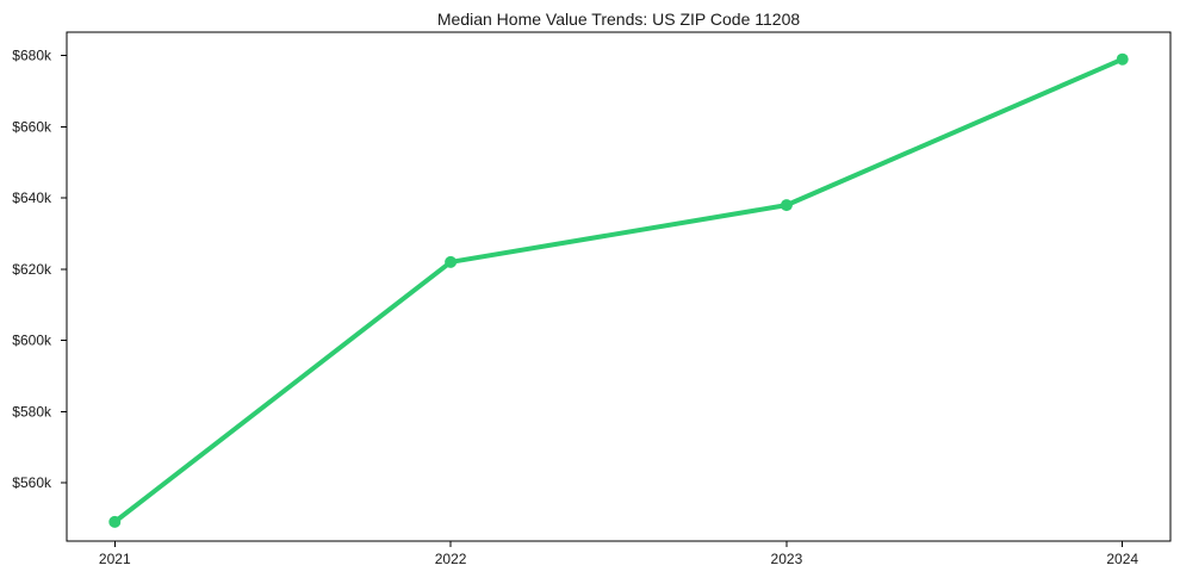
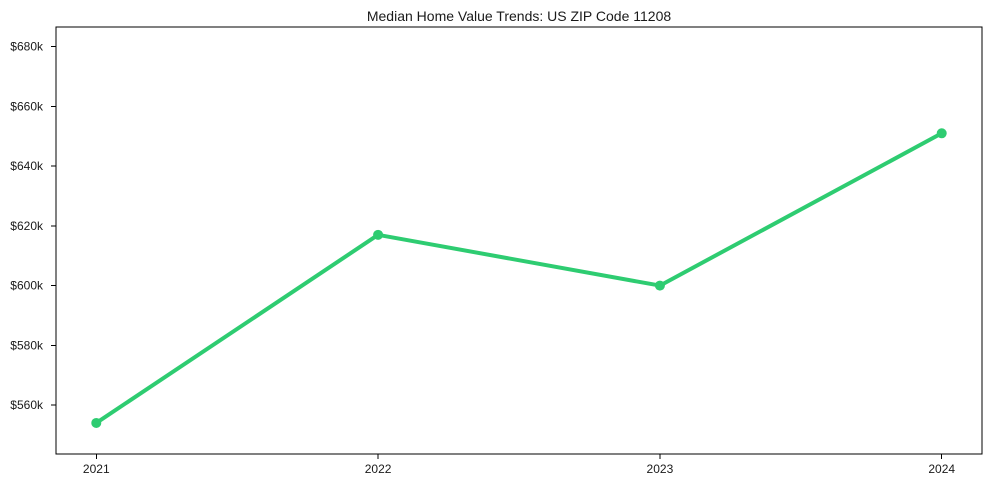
2021: $549k -> $554k
2022: $622k -> $617k
2023: $638k -> $600k
2024: $679k -> $651k
